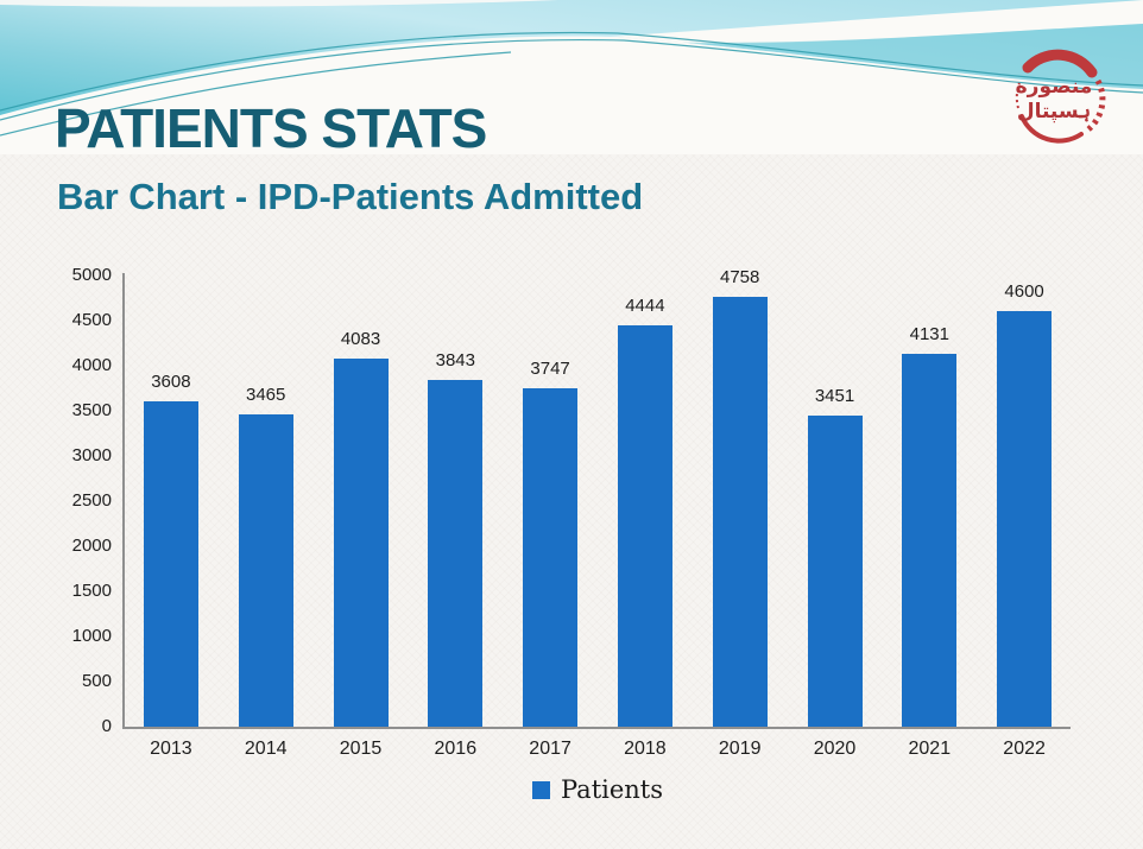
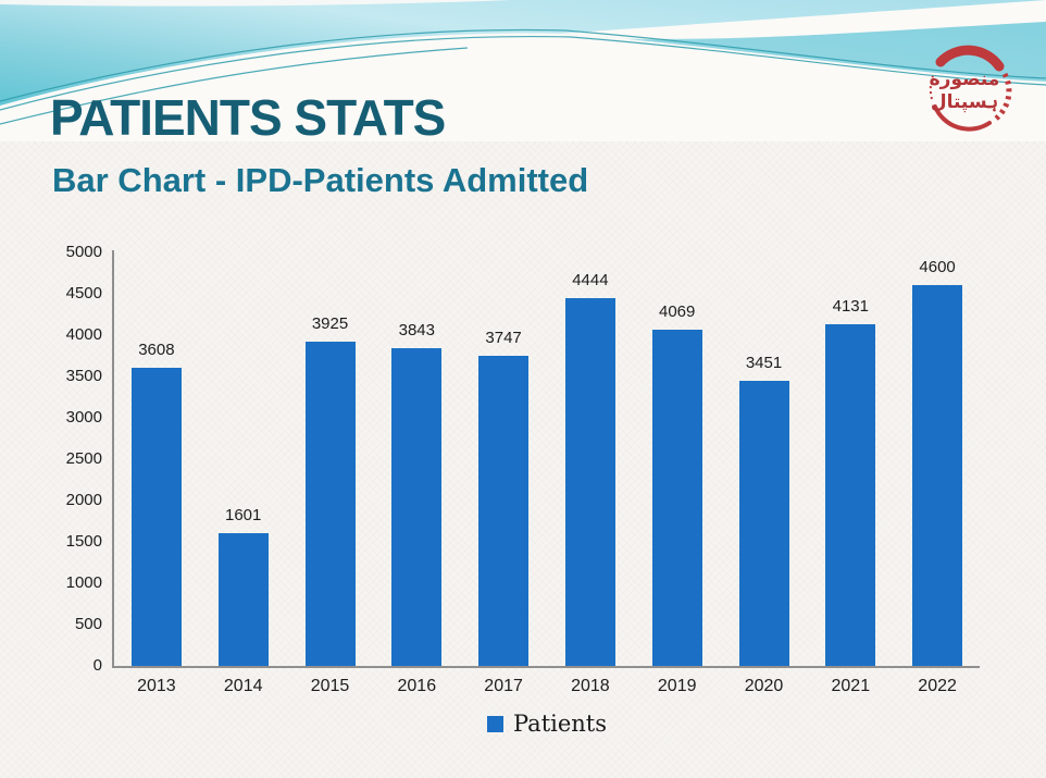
2014: 3465 -> 1601
2015: 4083 -> 3925
2019: 4758 -> 4069
